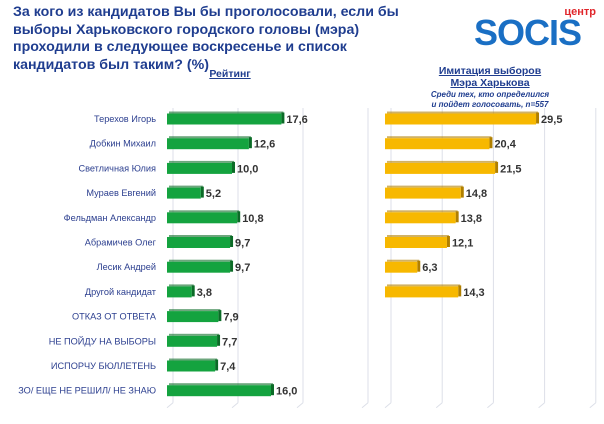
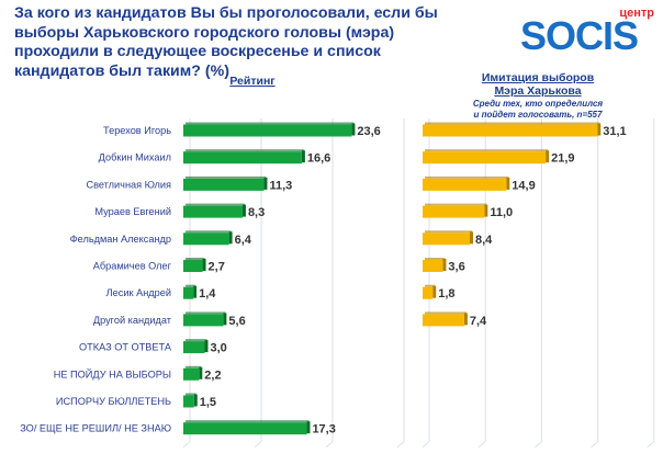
Рейтинг/Терехов Игорь: 17,6 -> 23,6
Рейтинг/Добкин Михаил: 12,6 -> 16,6
Рейтинг/Светличная Юлия: 10,0 -> 11,3
Рейтинг/Мураев Евгений: 5,2 -> 8,3
Рейтинг/Фельдман Александр: 10,8 -> 6,4
Рейтинг/Абрамичев Олег: 9,7 -> 2,7
Рейтинг/Лесик Андрей: 9,7 -> 1,4
Рейтинг/Другой кандидат: 3,8 -> 5,6
Рейтинг/ОТКАЗ ОТ ОТВЕТА: 7,9 -> 3,0
Рейтинг/НЕ ПОЙДУ НА ВЫБОРЫ: 7,7 -> 2,2
Рейтинг/ИСПОРЧУ БЮЛЛЕТЕНЬ: 7,4 -> 1,5
Рейтинг/ЗО/ ЕЩЕ НЕ РЕШИЛ/ НЕ ЗНАЮ: 16,0 -> 17,3
Имитация выборов Мэра Харькова/Терехов Игорь: 29,5 -> 31,1
Имитация выборов Мэра Харькова/Добкин Михаил: 20,4 -> 21,9
Имитация выборов Мэра Харькова/Светличная Юлия: 21,5 -> 14,9
Имитация выборов Мэра Харькова/Мураев Евгений: 14,8 -> 11,0
Имитация выборов Мэра Харькова/Фельдман Александр: 13,8 -> 8,4
Имитация выборов Мэра Харькова/Абрамичев Олег: 12,1 -> 3,6
Имитация выборов Мэра Харькова/Лесик Андрей: 6,3 -> 1,8
Имитация выборов Мэра Харькова/Другой кандидат: 14,3 -> 7,4
